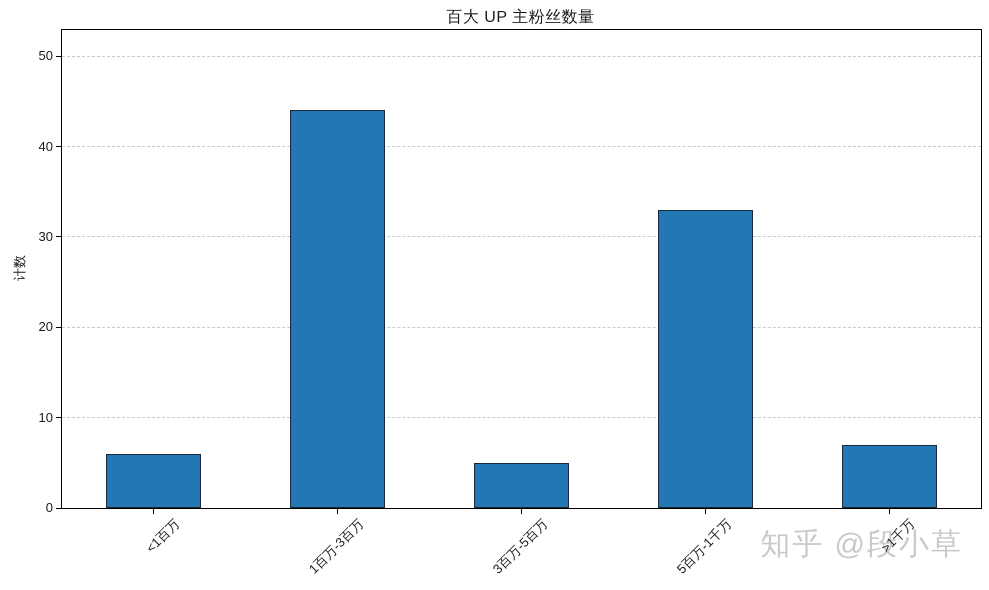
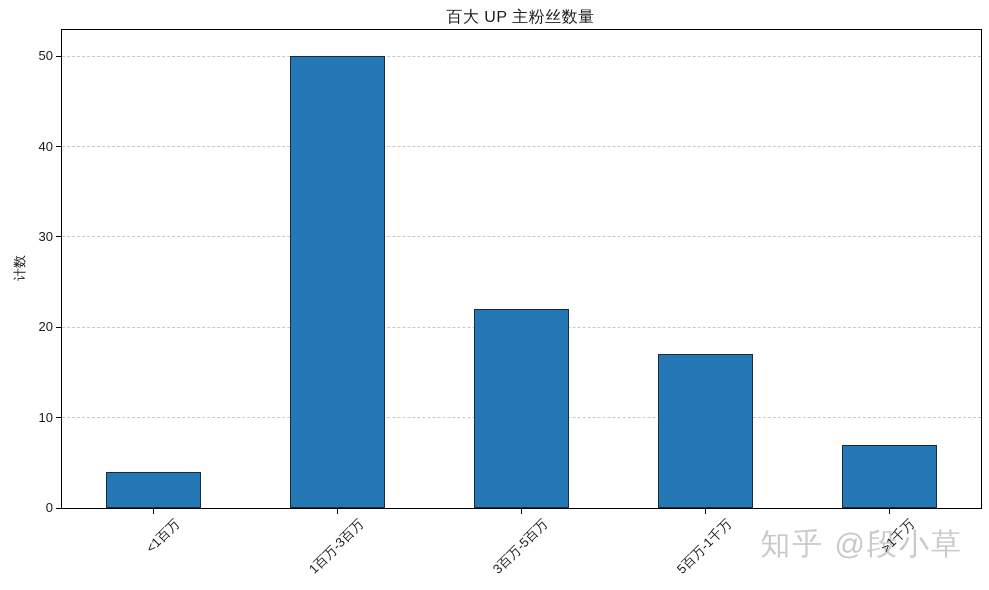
<1百万: 6 -> 4
1百万-3百万: 44 -> 50
3百万-5百万: 5 -> 22
5百万-1千万: 33 -> 17
